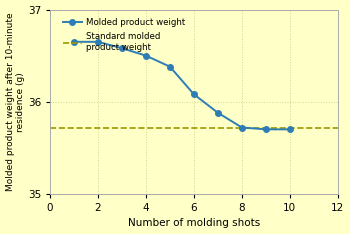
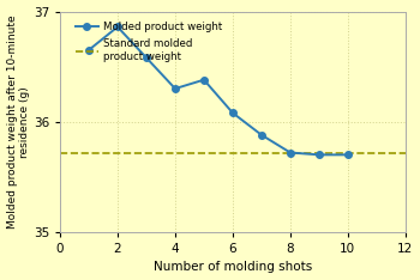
2: 36.65 -> 36.86
4: 36.50 -> 36.30
